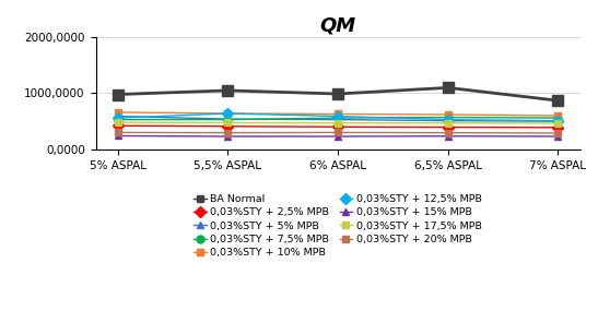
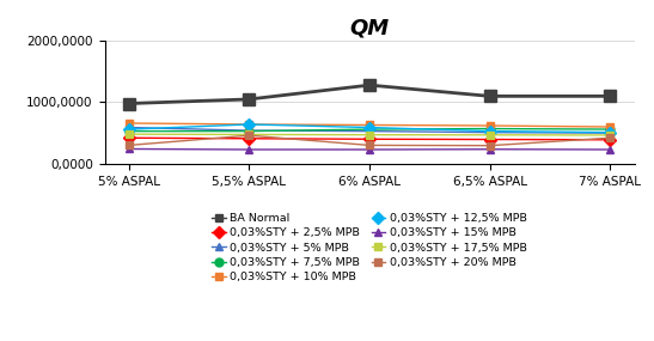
0,03%STY + 20% MPB/5,5% ASPAL: 300 -> 460
BA Normal/6% ASPAL: 990 -> 1280
BA Normal/7% ASPAL: 870 -> 1100
0,03%STY + 20% MPB/7% ASPAL: 290 -> 420
